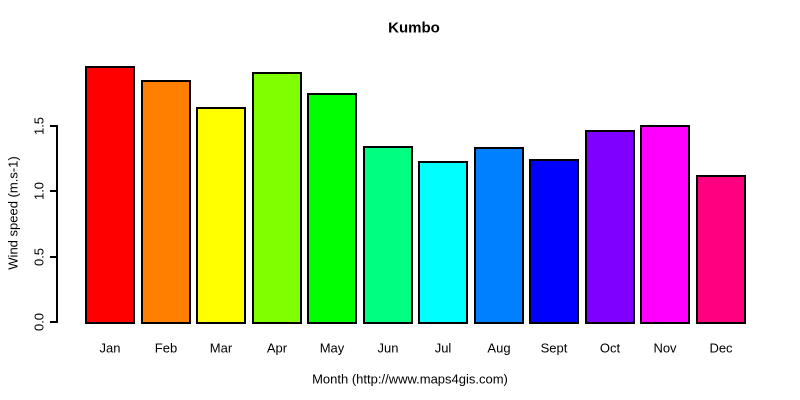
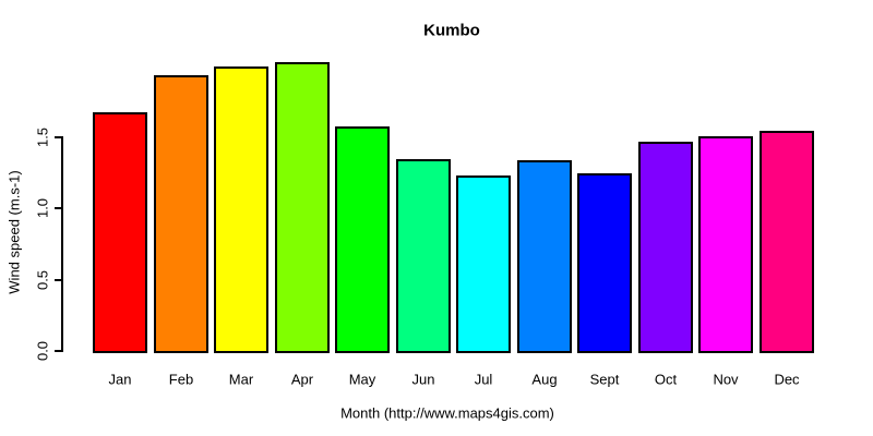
Jan: 1.94 -> 1.66
Feb: 1.84 -> 1.92
Mar: 1.63 -> 1.98
Apr: 1.90 -> 2.01
May: 1.74 -> 1.56
Dec: 1.11 -> 1.53
